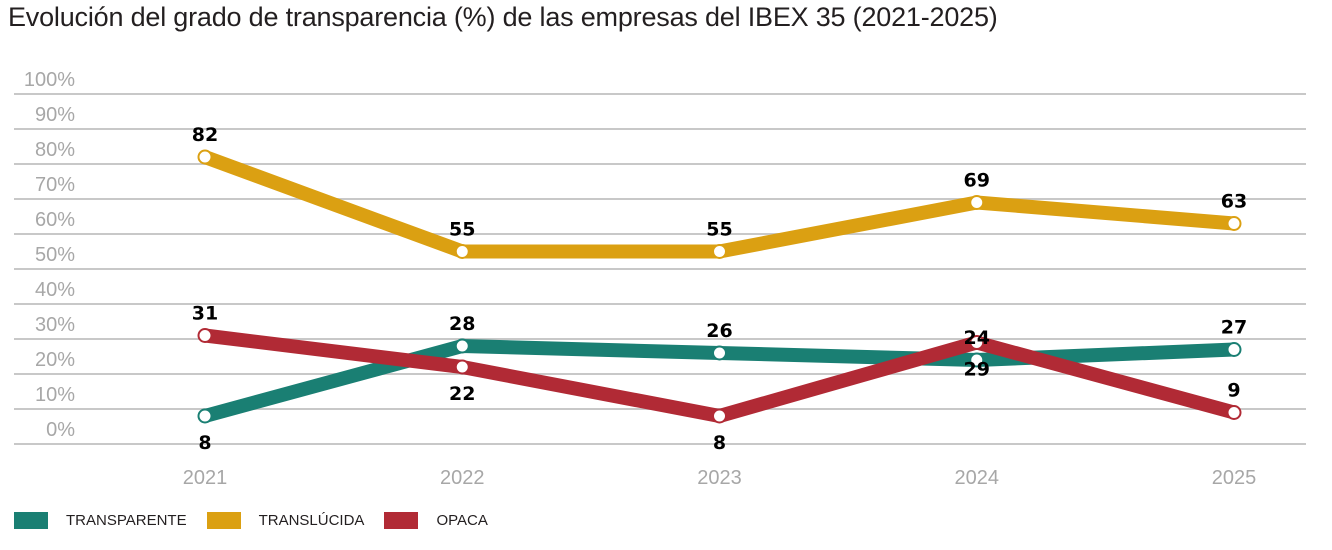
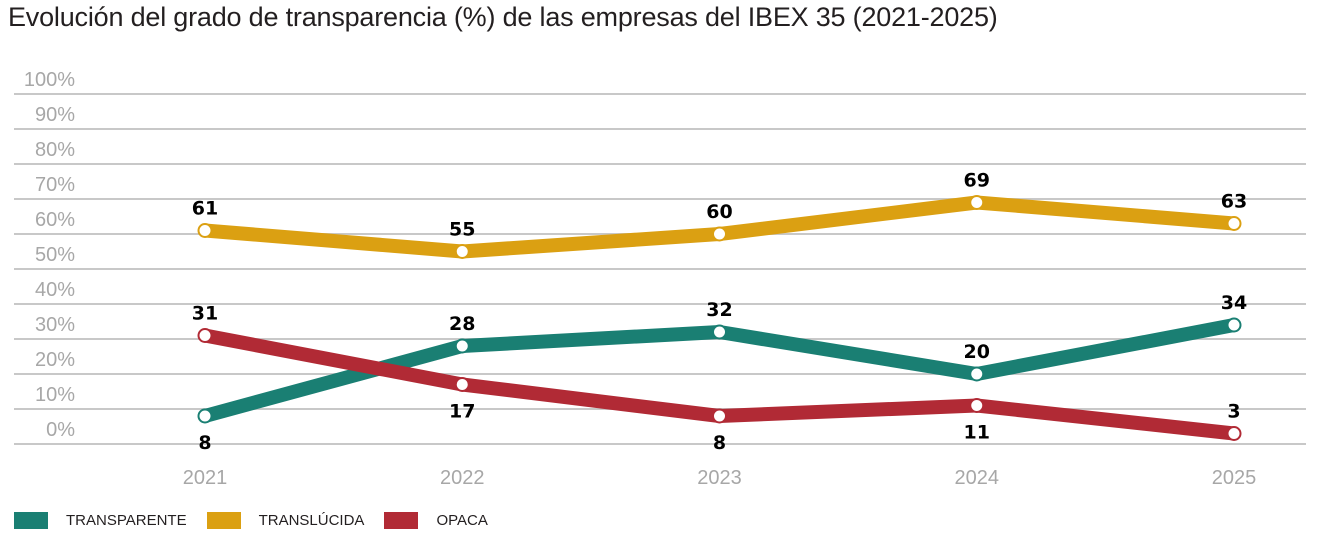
TRANSLÚCIDA/2021: 82 -> 61
OPACA/2022: 22 -> 17
TRANSPARENTE/2023: 26 -> 32
TRANSLÚCIDA/2023: 55 -> 60
TRANSPARENTE/2024: 24 -> 20
OPACA/2024: 29 -> 11
TRANSPARENTE/2025: 27 -> 34
OPACA/2025: 9 -> 3
